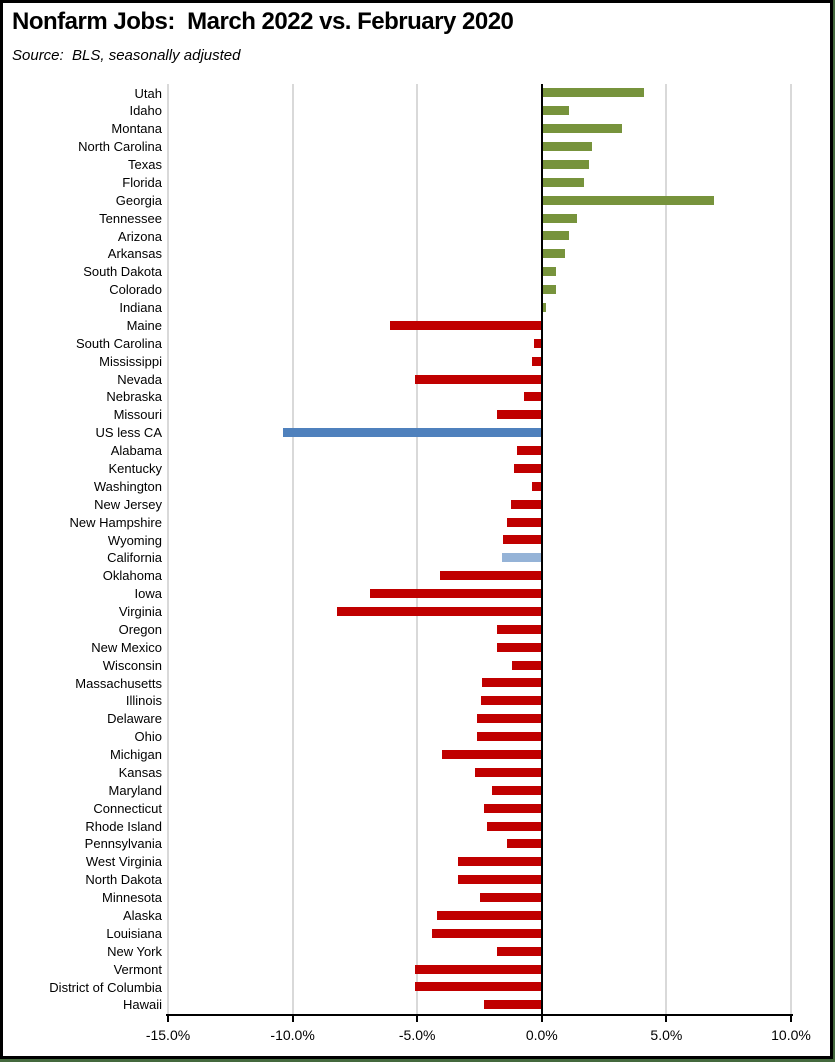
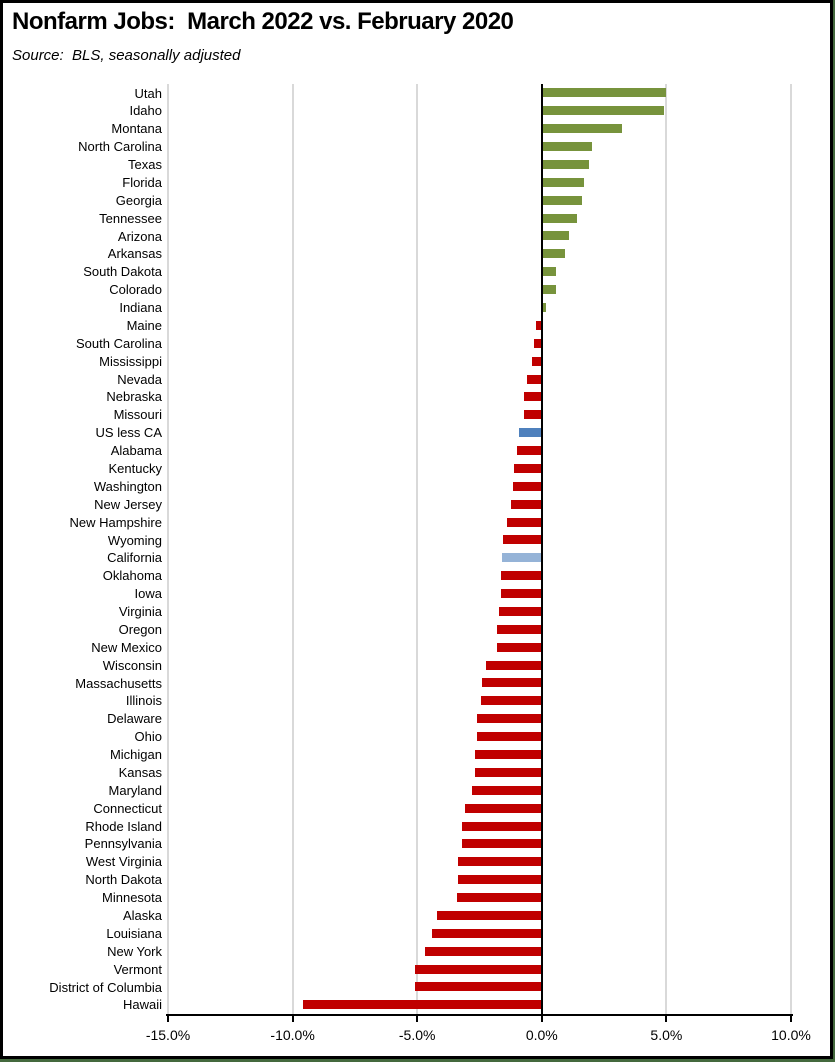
Utah: 4.1% -> 5.0%
Idaho: 1.1% -> 4.9%
Georgia: 6.9% -> 1.6%
Maine: -6.1% -> -0.2%
Nevada: -5.1% -> -0.6%
Missouri: -1.8% -> -0.7%
US less CA: -10.4% -> -0.9%
Washington: -0.4% -> -1.1%
Oklahoma: -4.1% -> -1.6%
Iowa: -6.9% -> -1.6%
Virginia: -8.2% -> -1.7%
Wisconsin: -1.2% -> -2.2%
Michigan: -4.0% -> -2.7%
Maryland: -2.0% -> -2.8%
Connecticut: -2.3% -> -3.1%
Rhode Island: -2.2% -> -3.2%
Pennsylvania: -1.4% -> -3.2%
Minnesota: -2.5% -> -3.4%
New York: -1.8% -> -4.7%
Hawaii: -2.3% -> -9.6%
